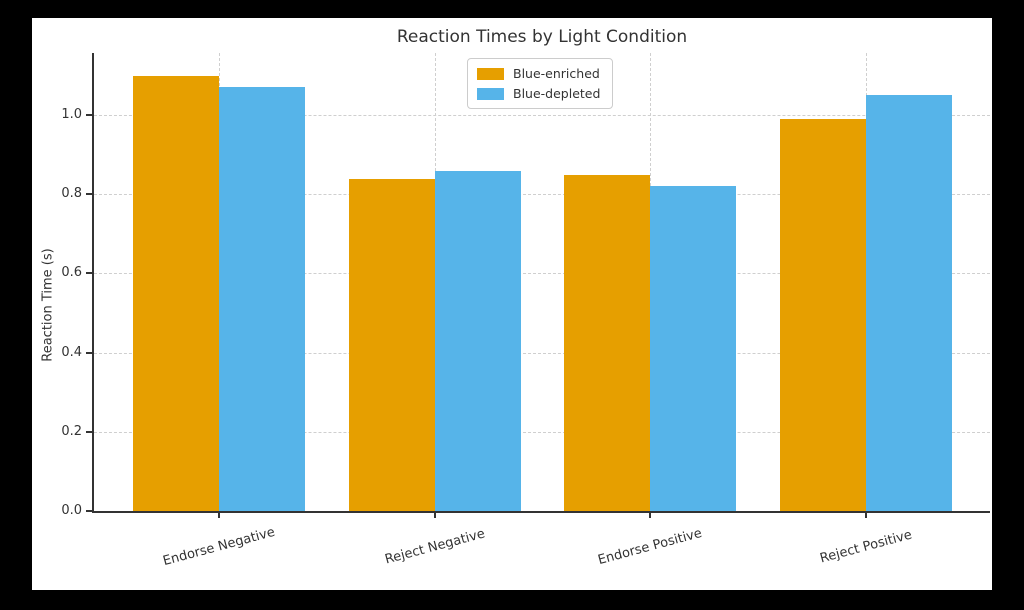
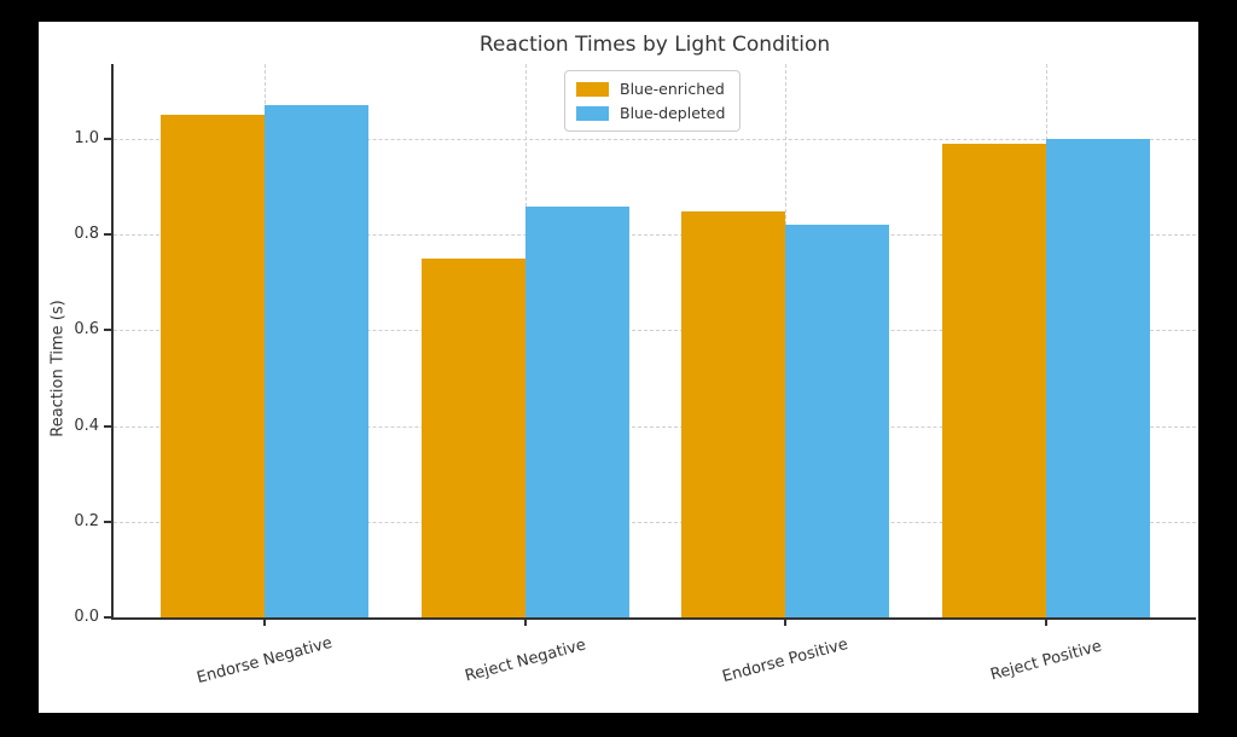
Blue-enriched/Endorse Negative: 1.10 -> 1.05
Blue-enriched/Reject Negative: 0.84 -> 0.75
Blue-depleted/Reject Positive: 1.05 -> 1.00
